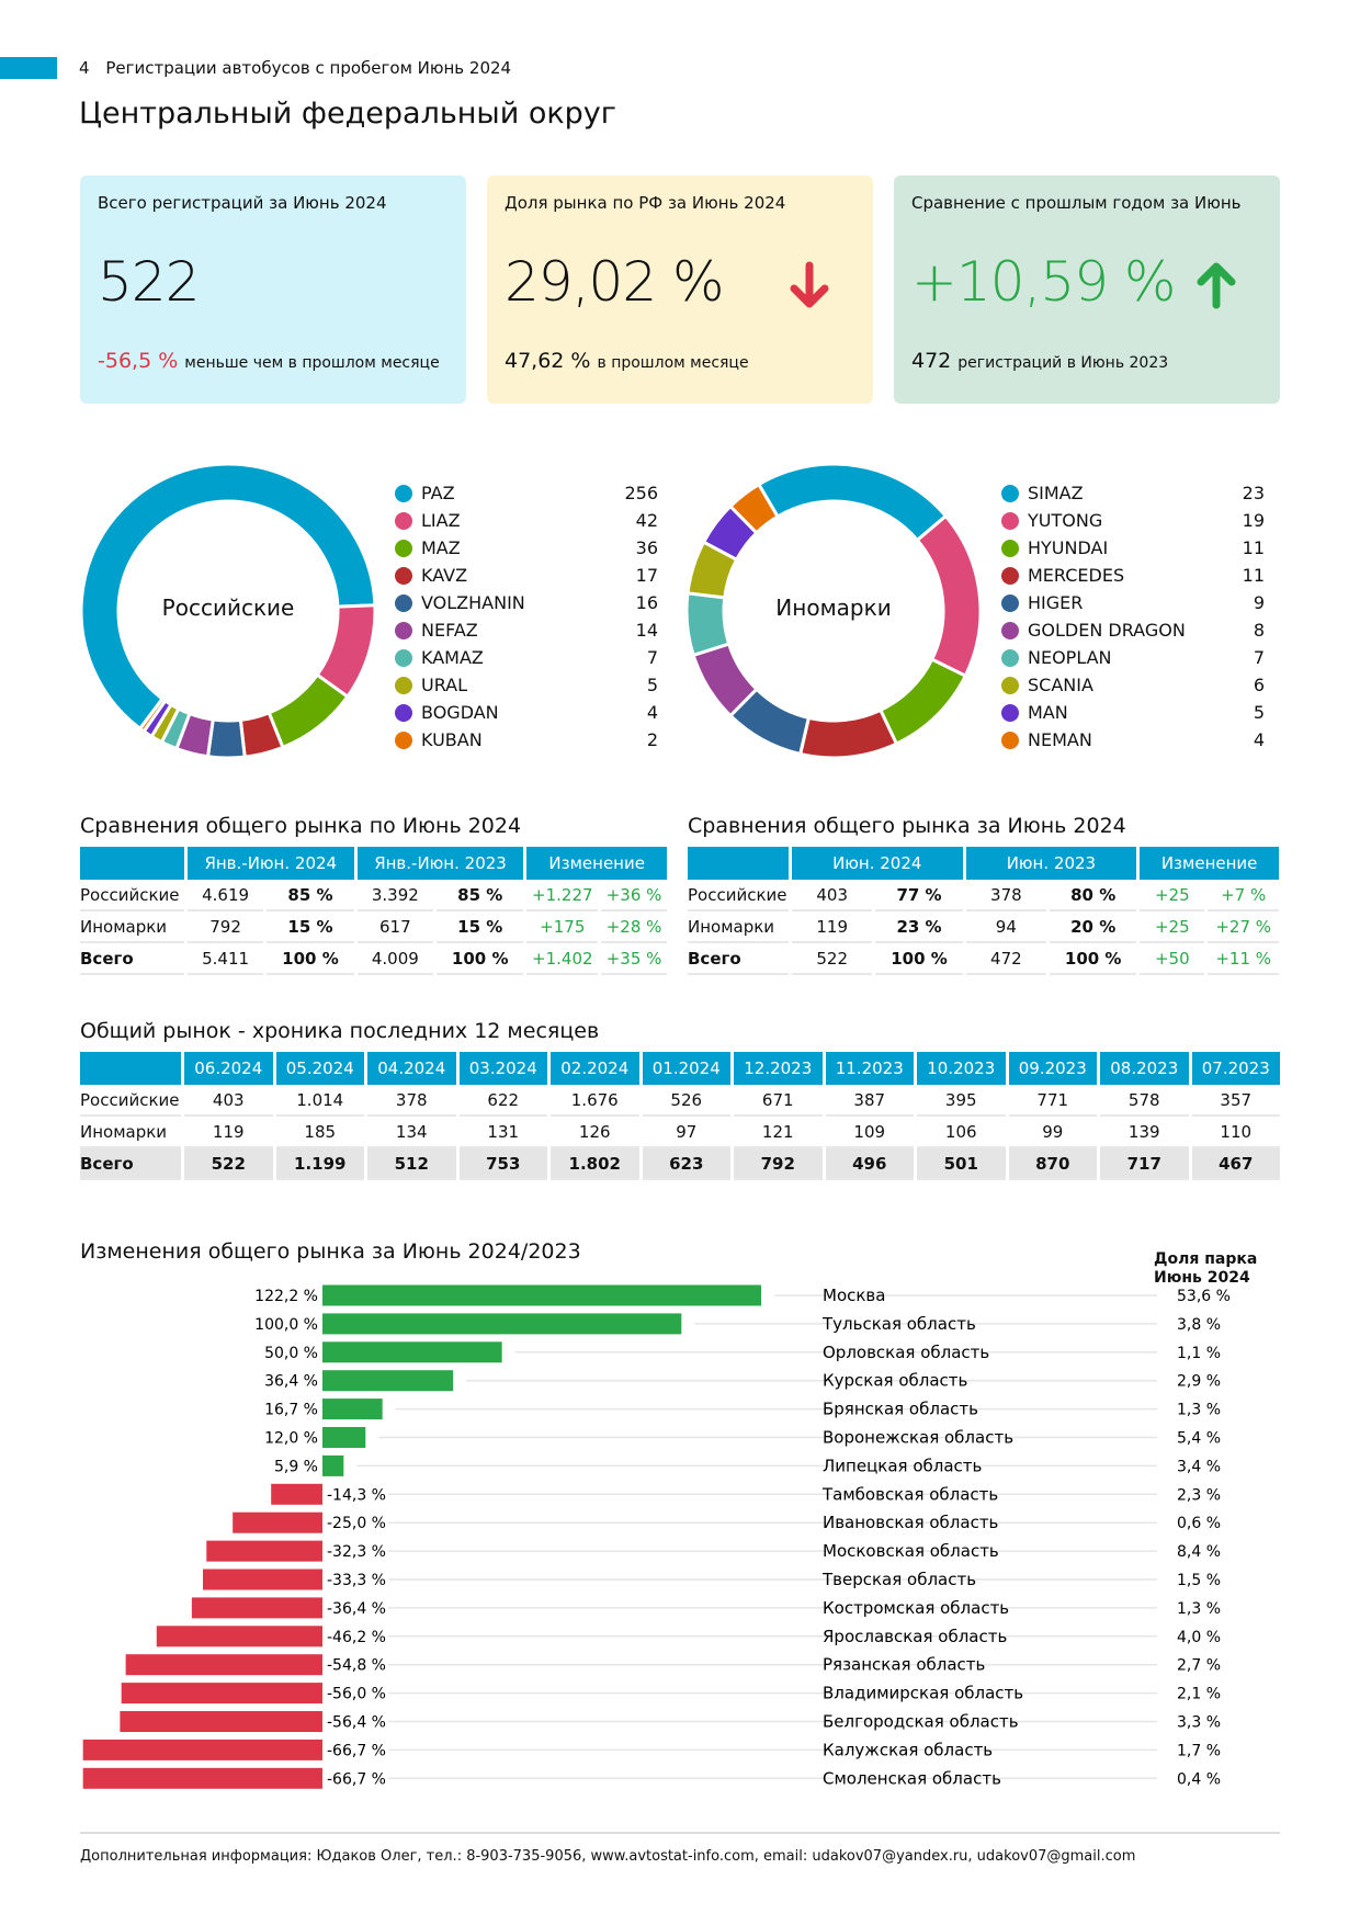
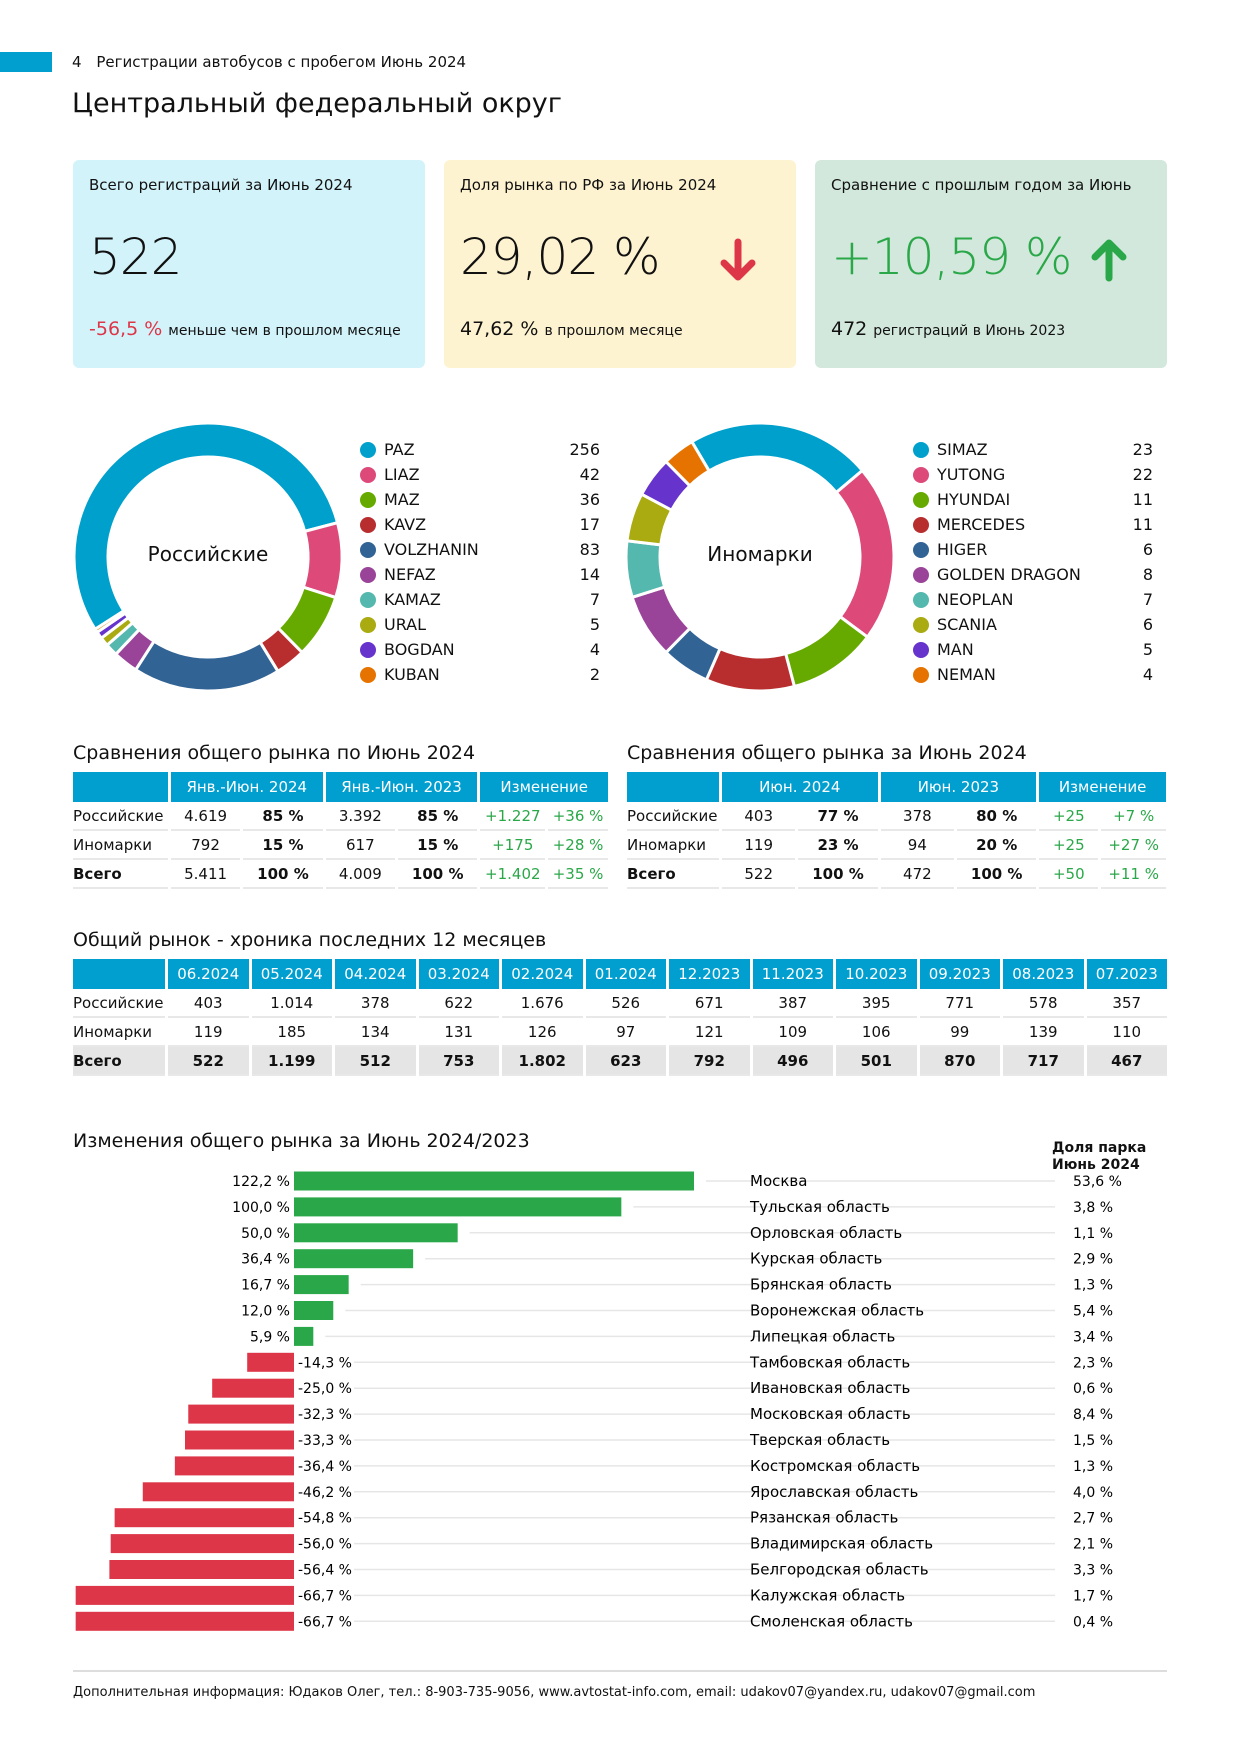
Российские/VOLZHANIN: 16 -> 83
Иномарки/YUTONG: 19 -> 22
Иномарки/HIGER: 9 -> 6
